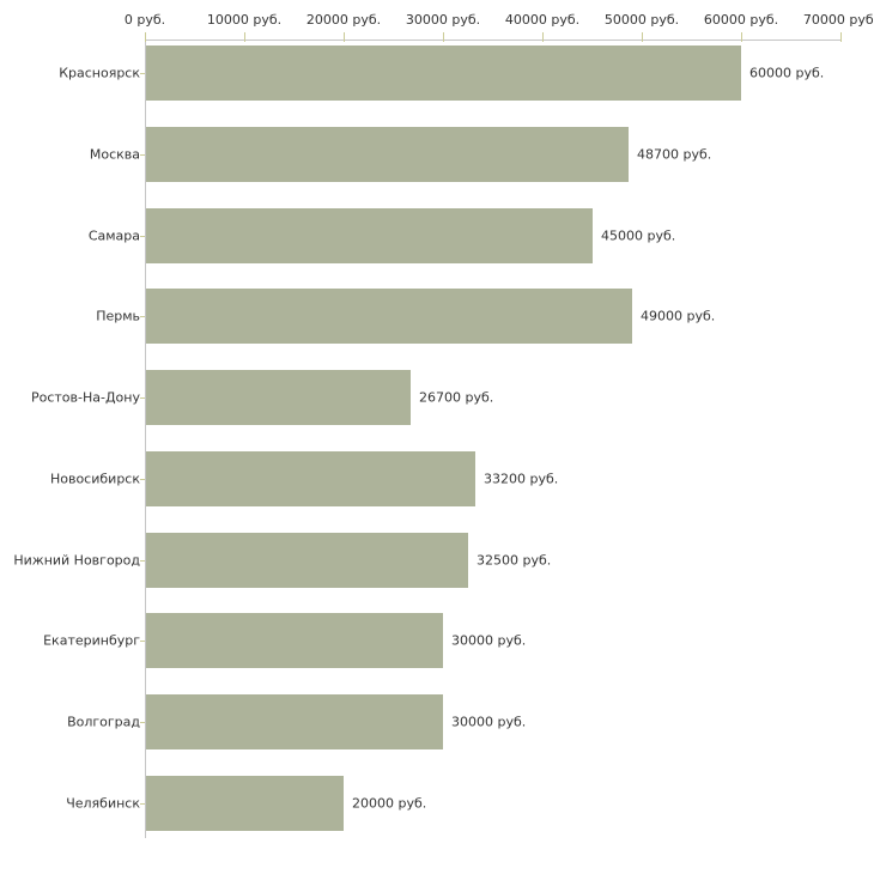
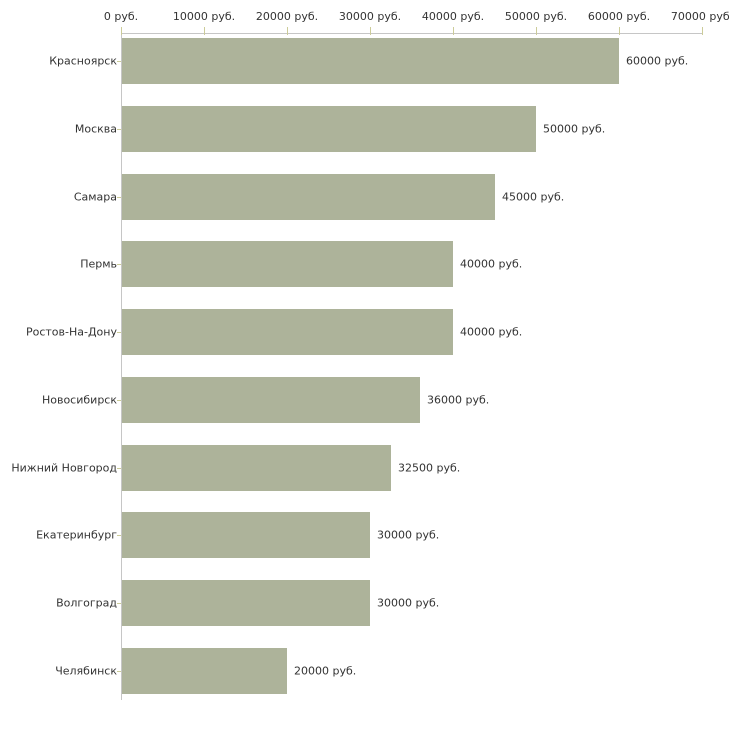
Москва: 48700 -> 50000
Пермь: 49000 -> 40000
Ростов-На-Дону: 26700 -> 40000
Новосибирск: 33200 -> 36000
